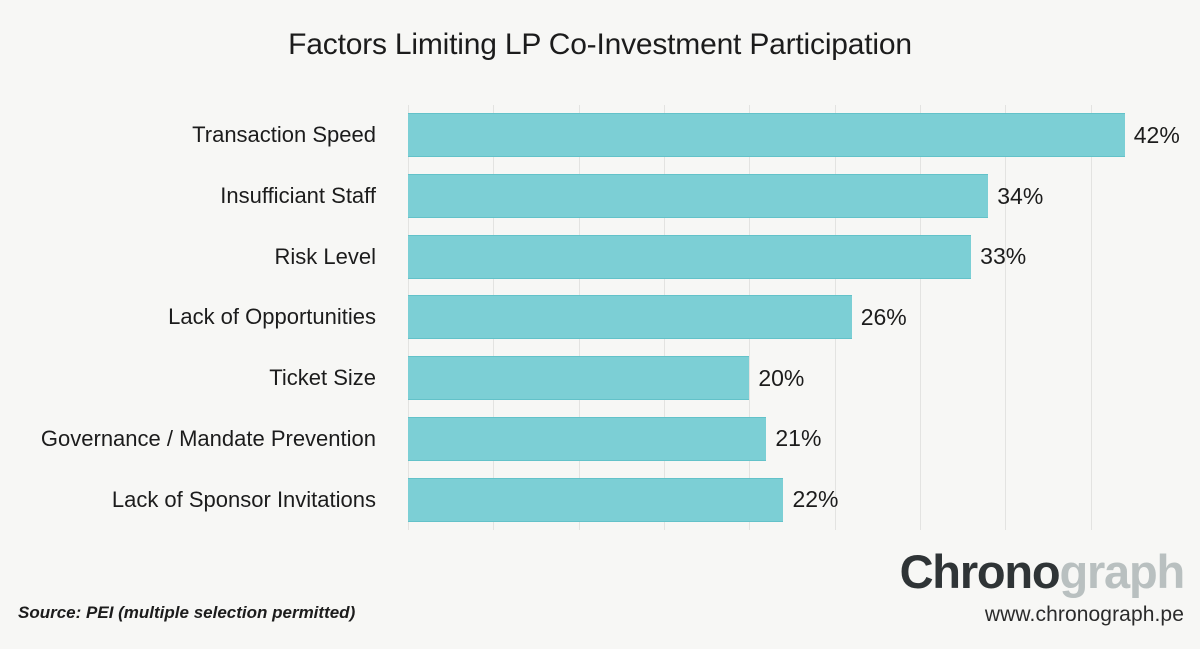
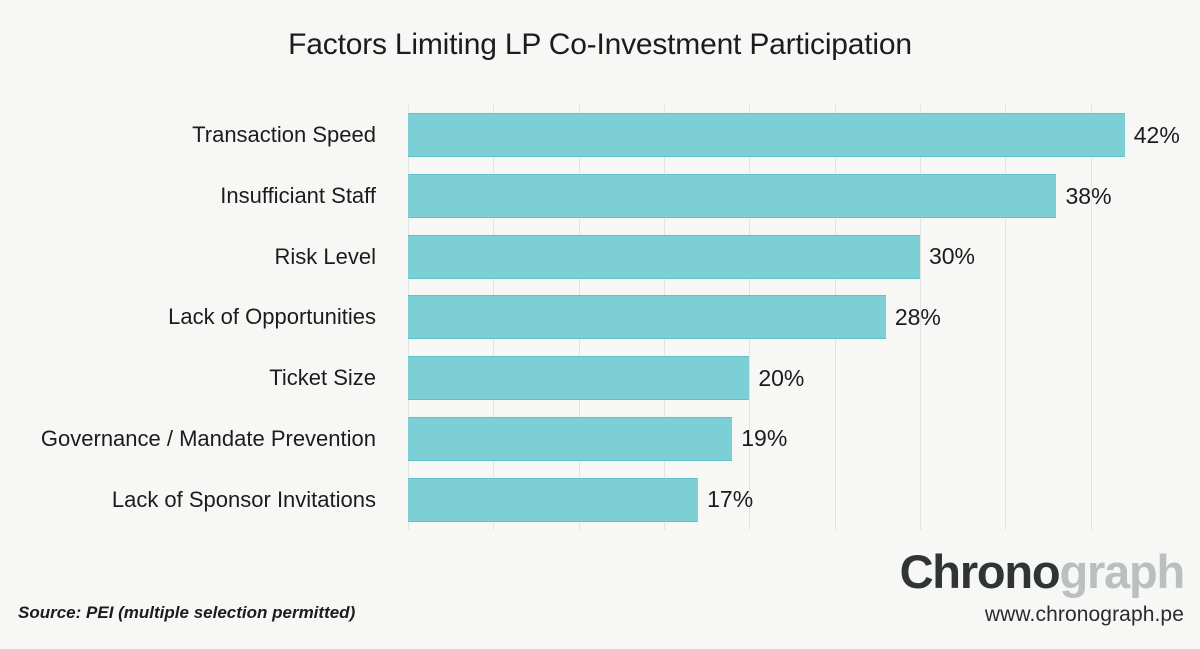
Insufficiant Staff: 34% -> 38%
Risk Level: 33% -> 30%
Lack of Opportunities: 26% -> 28%
Governance / Mandate Prevention: 21% -> 19%
Lack of Sponsor Invitations: 22% -> 17%
